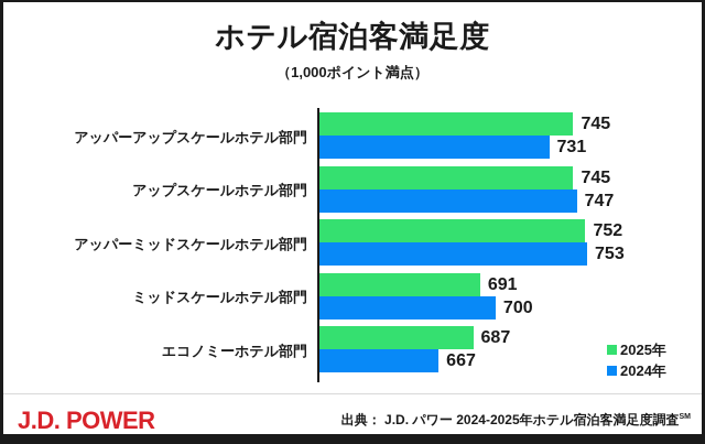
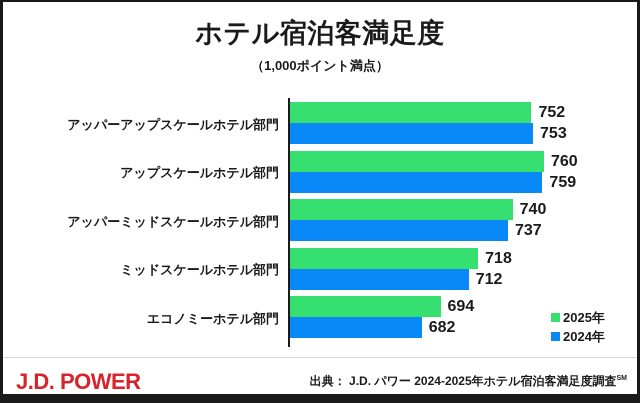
2025年/アッパーアップスケールホテル部門: 745 -> 752
2024年/アッパーアップスケールホテル部門: 731 -> 753
2025年/アップスケールホテル部門: 745 -> 760
2024年/アップスケールホテル部門: 747 -> 759
2025年/アッパーミッドスケールホテル部門: 752 -> 740
2024年/アッパーミッドスケールホテル部門: 753 -> 737
2025年/ミッドスケールホテル部門: 691 -> 718
2024年/ミッドスケールホテル部門: 700 -> 712
2025年/エコノミーホテル部門: 687 -> 694
2024年/エコノミーホテル部門: 667 -> 682
